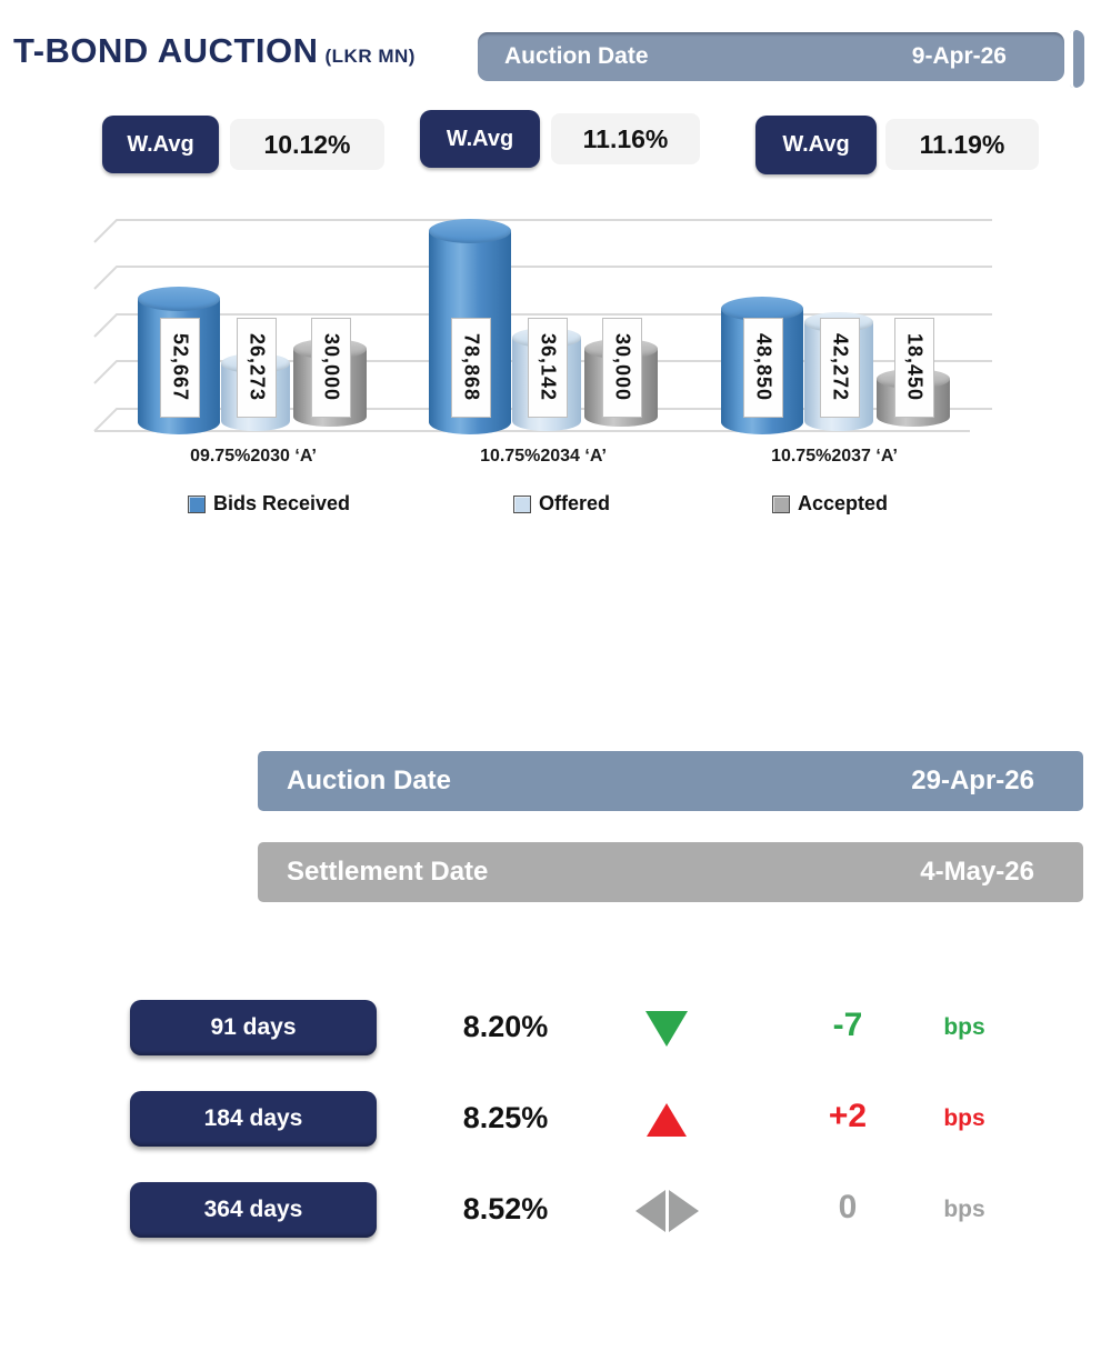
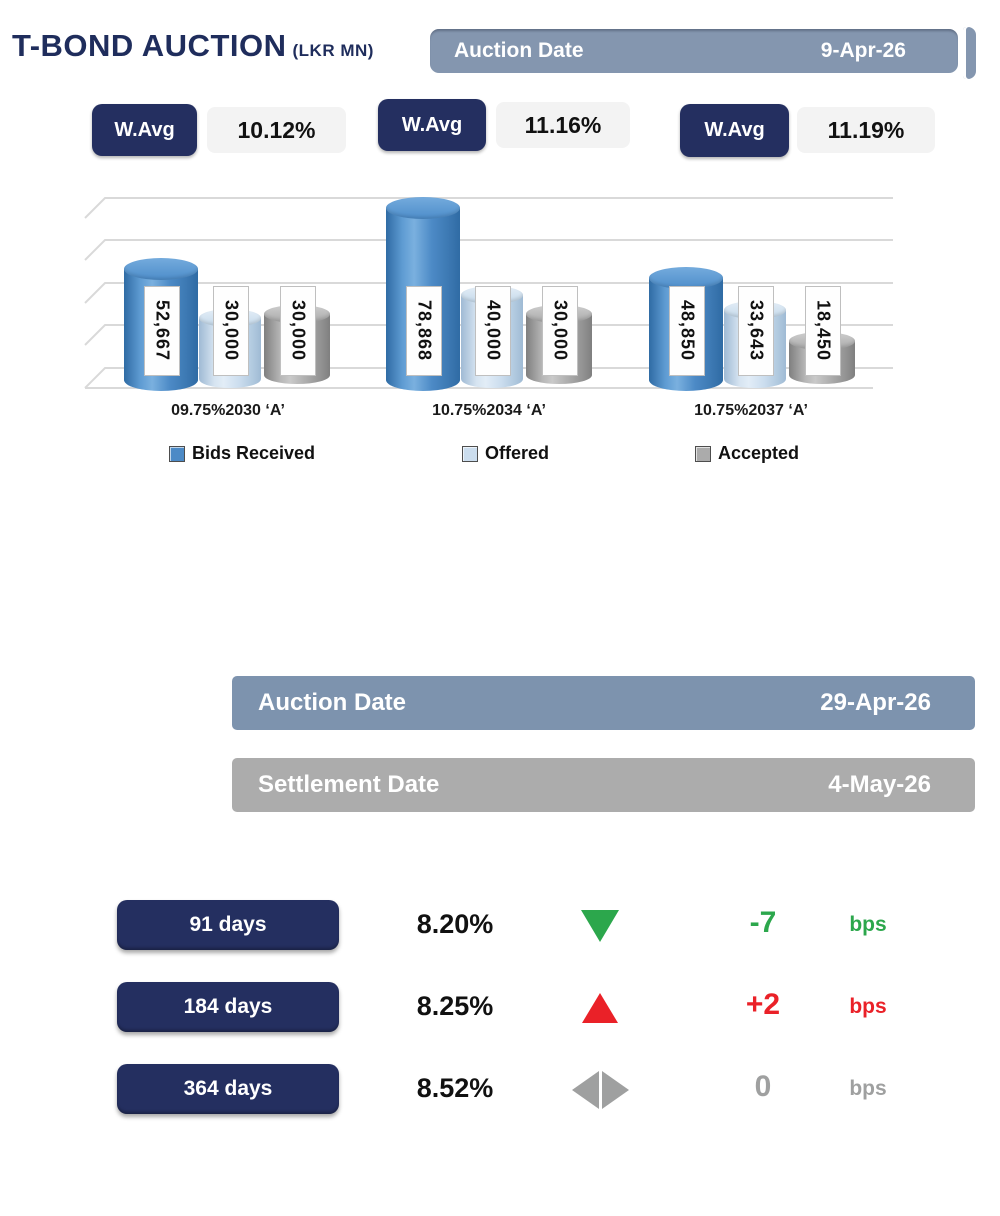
Offered/09.75%2030 ‘A’: 26,273 -> 30,000
Offered/10.75%2034 ‘A’: 36,142 -> 40,000
Offered/10.75%2037 ‘A’: 42,272 -> 33,643
